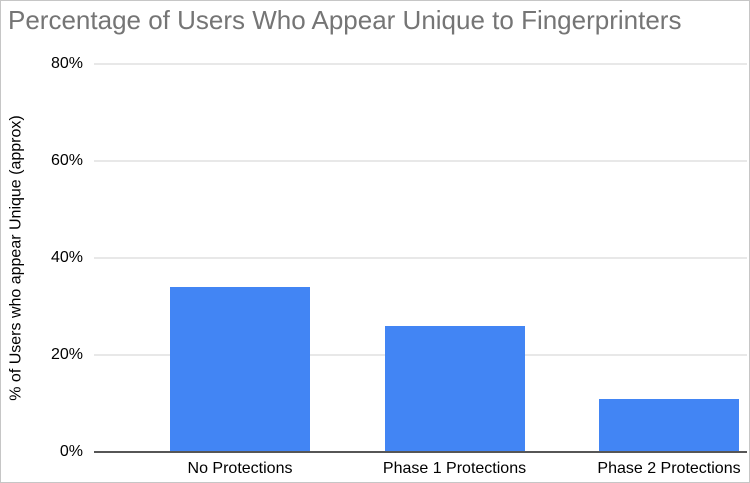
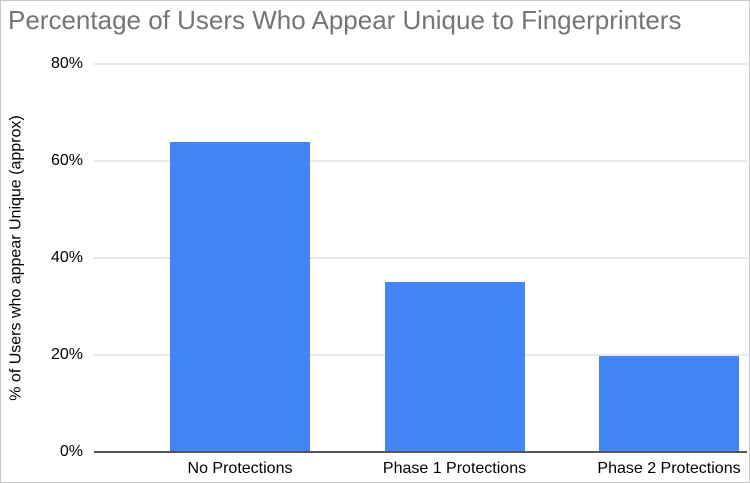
No Protections: 34% -> 64%
Phase 1 Protections: 26% -> 35%
Phase 2 Protections: 11% -> 20%
